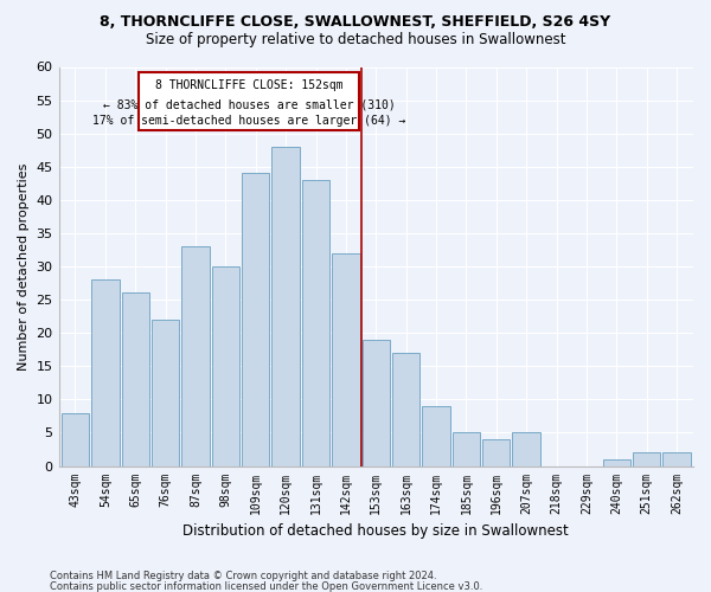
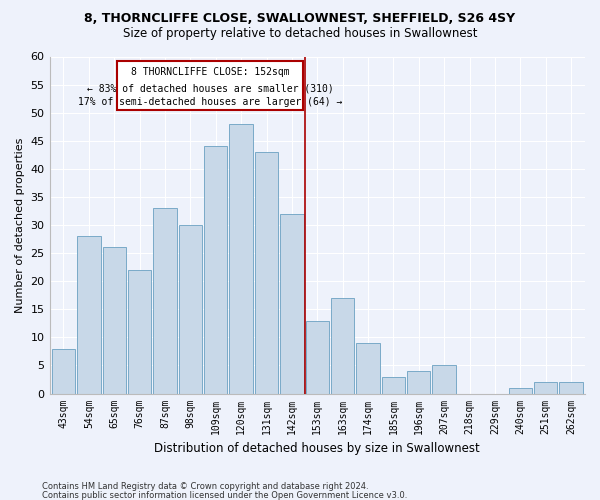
153sqm: 19 -> 13
185sqm: 5 -> 3
